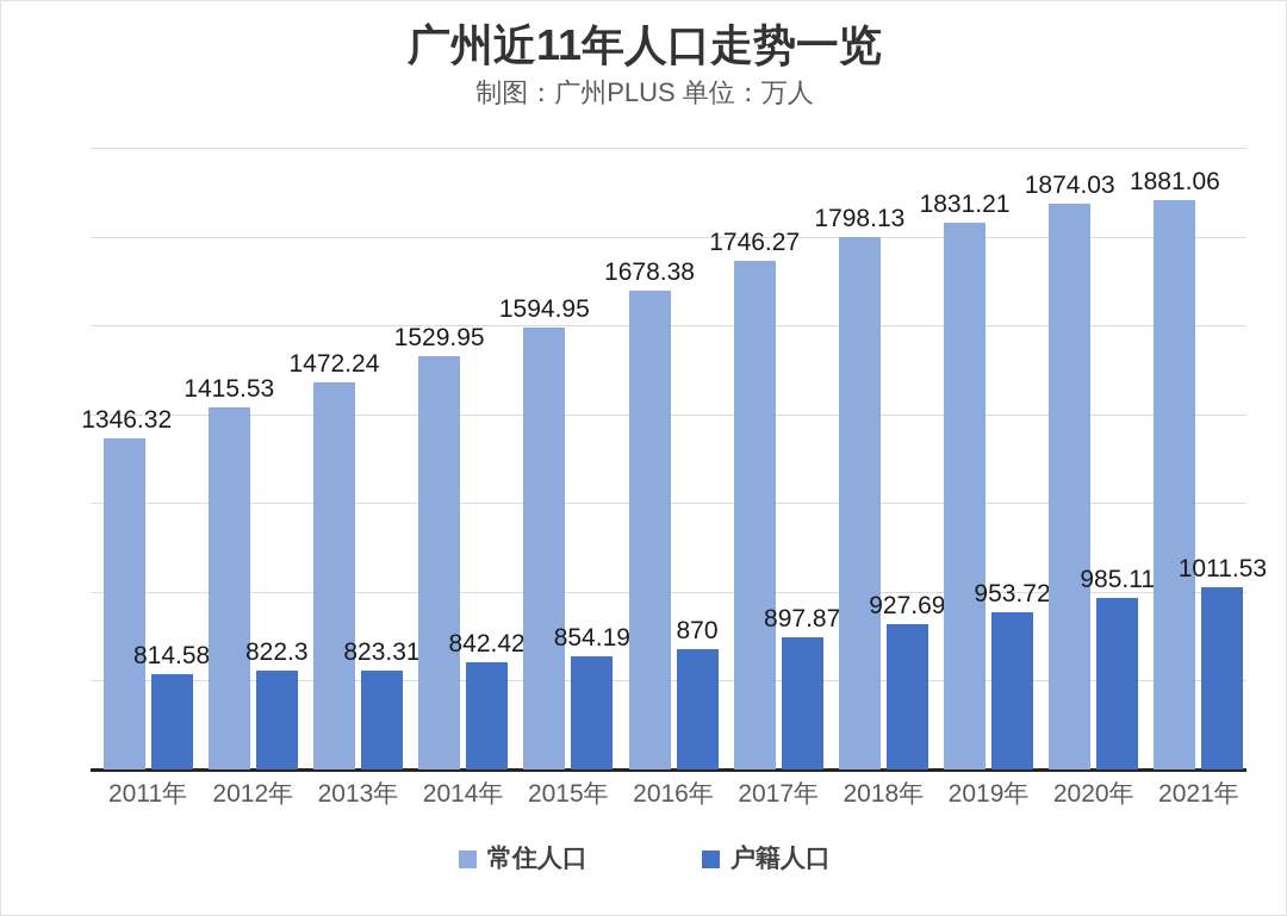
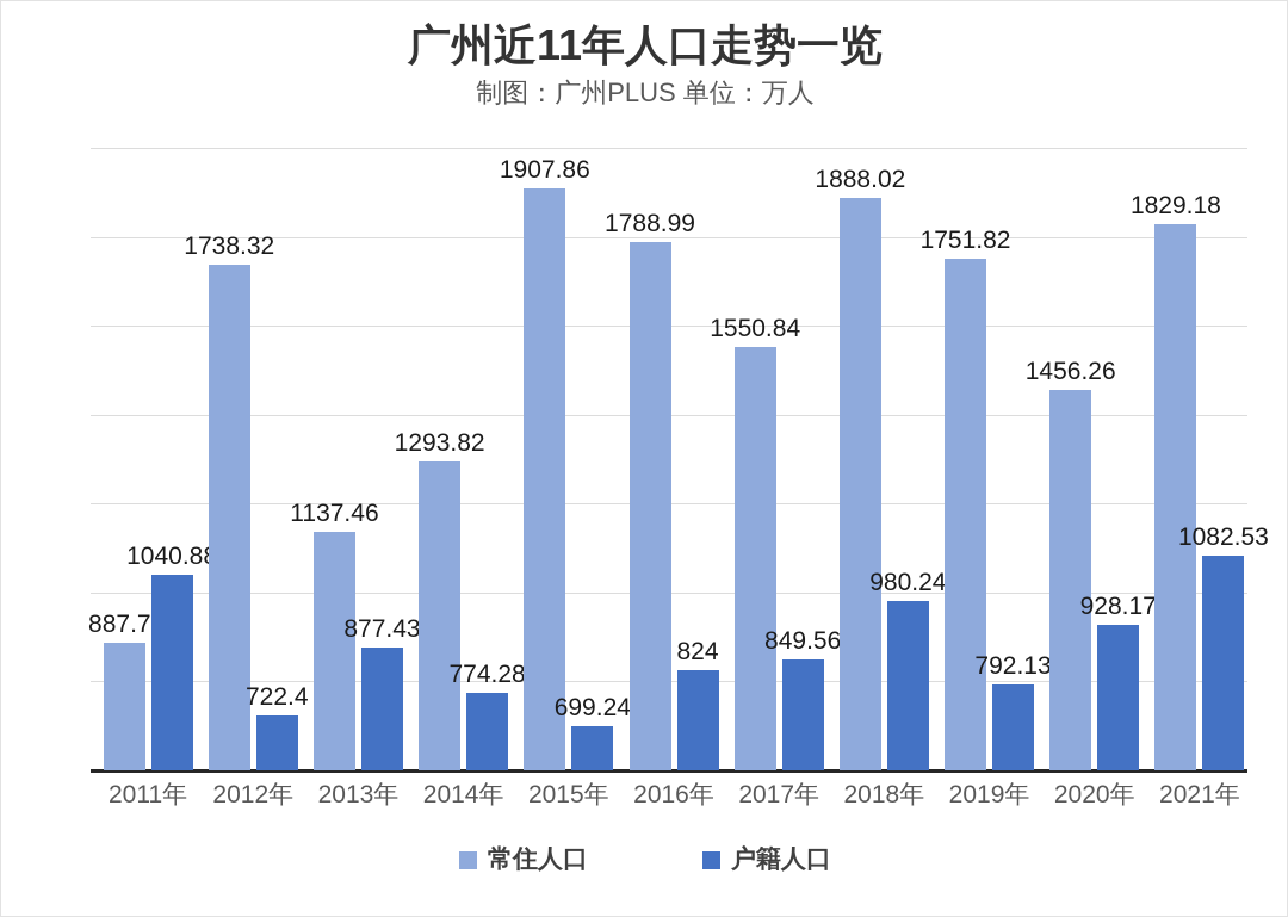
常住人口/2011年: 1346.32 -> 887.72
户籍人口/2011年: 814.58 -> 1040.88
常住人口/2012年: 1415.53 -> 1738.32
户籍人口/2012年: 822.3 -> 722.4
常住人口/2013年: 1472.24 -> 1137.46
户籍人口/2013年: 823.31 -> 877.43
常住人口/2014年: 1529.95 -> 1293.82
户籍人口/2014年: 842.42 -> 774.28
常住人口/2015年: 1594.95 -> 1907.86
户籍人口/2015年: 854.19 -> 699.24
常住人口/2016年: 1678.38 -> 1788.99
户籍人口/2016年: 870 -> 824
常住人口/2017年: 1746.27 -> 1550.84
户籍人口/2017年: 897.87 -> 849.56
常住人口/2018年: 1798.13 -> 1888.02
户籍人口/2018年: 927.69 -> 980.24
常住人口/2019年: 1831.21 -> 1751.82
户籍人口/2019年: 953.72 -> 792.13
常住人口/2020年: 1874.03 -> 1456.26
户籍人口/2020年: 985.11 -> 928.17
常住人口/2021年: 1881.06 -> 1829.18
户籍人口/2021年: 1011.53 -> 1082.53
